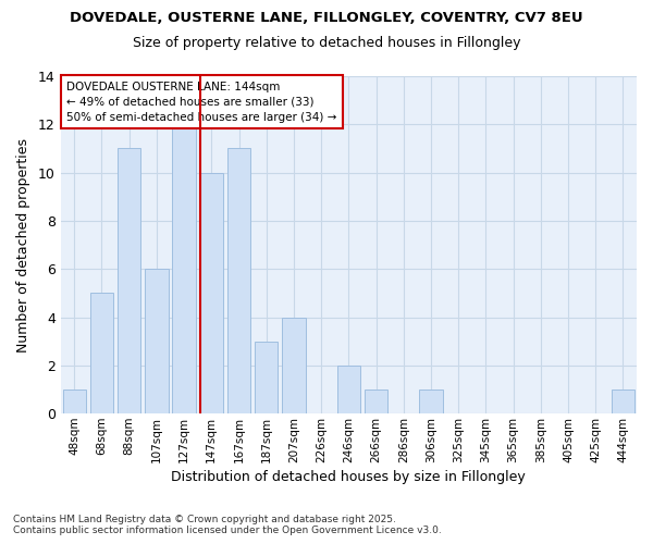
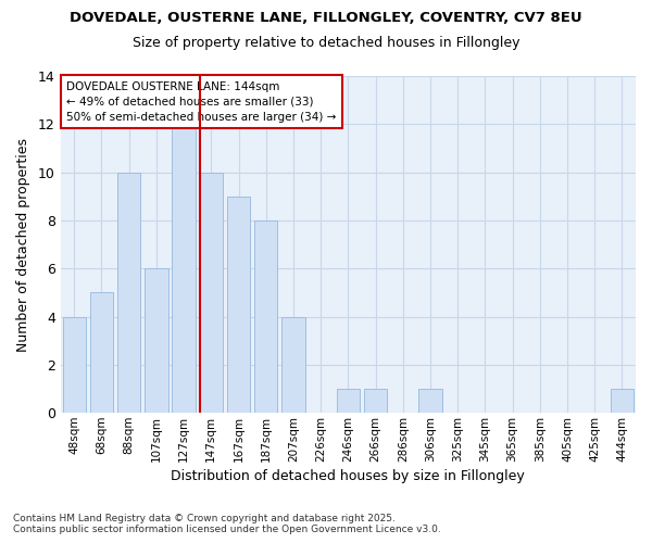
48sqm: 1 -> 4
88sqm: 11 -> 10
167sqm: 11 -> 9
187sqm: 3 -> 8
246sqm: 2 -> 1
